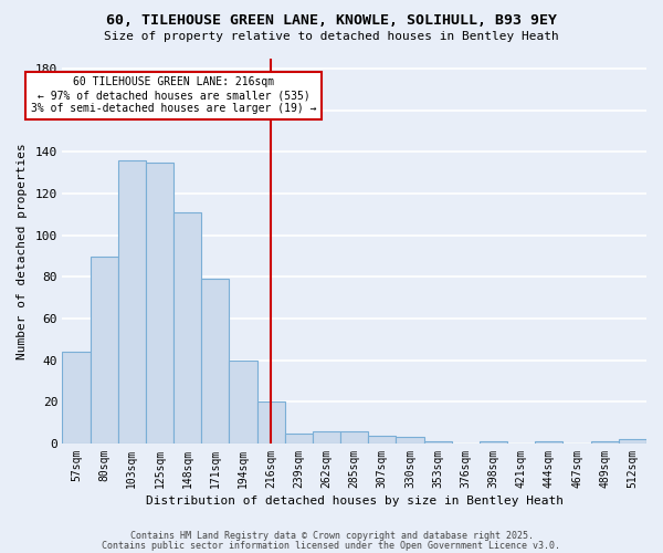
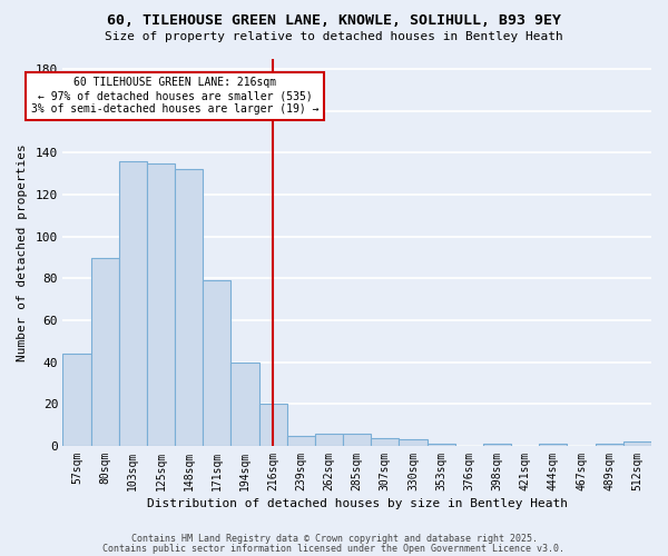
148sqm: 111 -> 132
